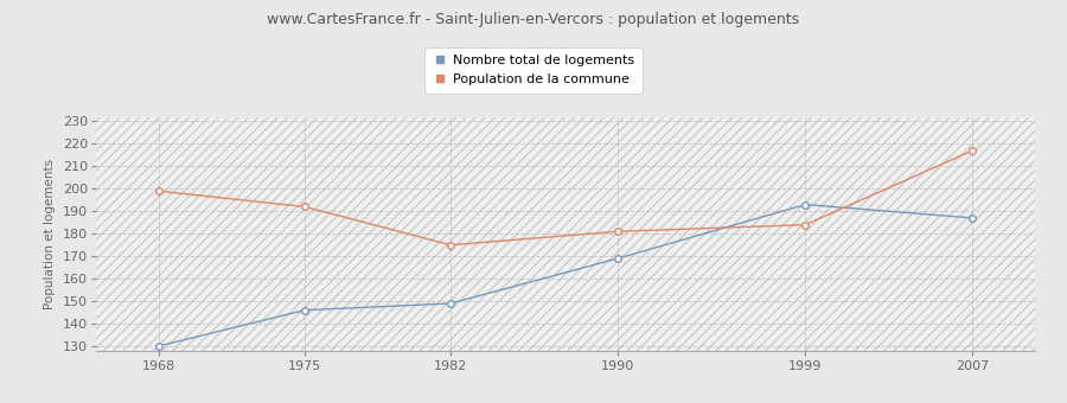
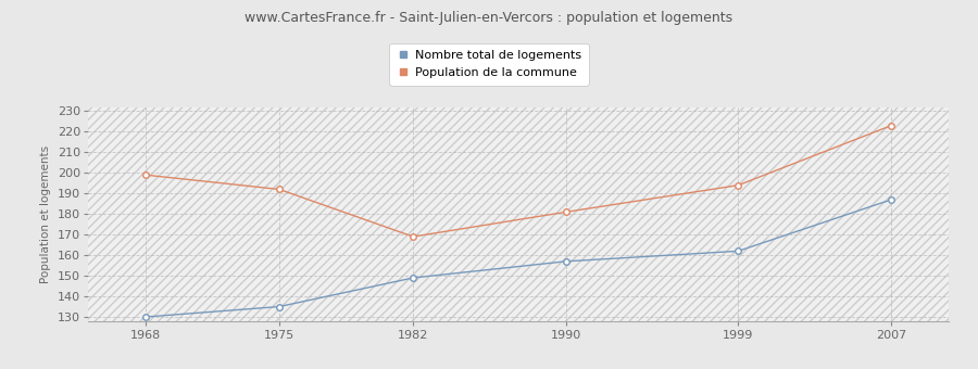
Nombre total de logements/1975: 146 -> 135
Population de la commune/1982: 175 -> 169
Nombre total de logements/1990: 169 -> 157
Nombre total de logements/1999: 193 -> 162
Population de la commune/1999: 184 -> 194
Population de la commune/2007: 217 -> 223
